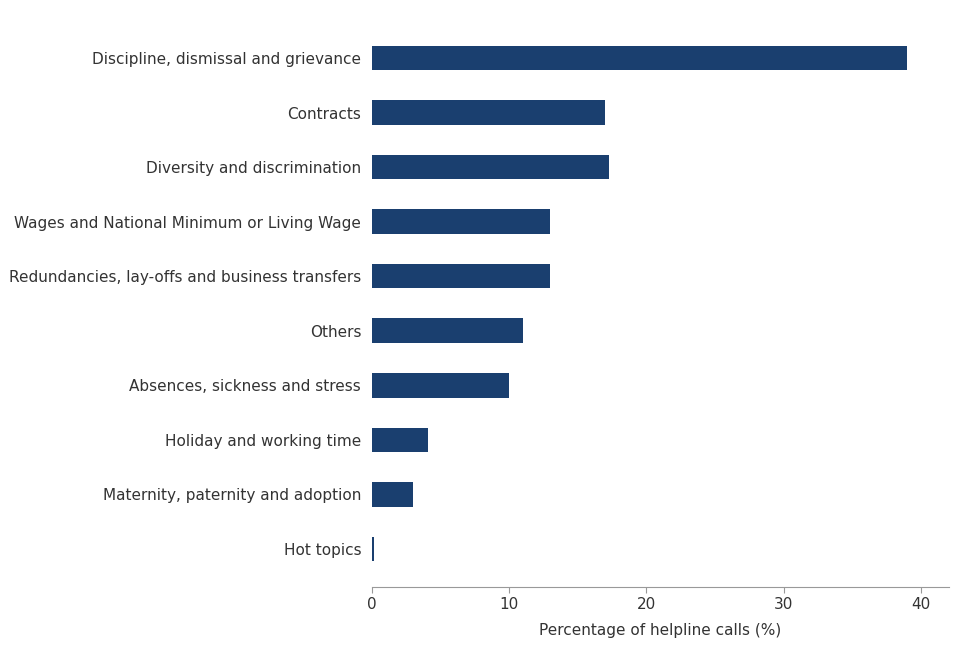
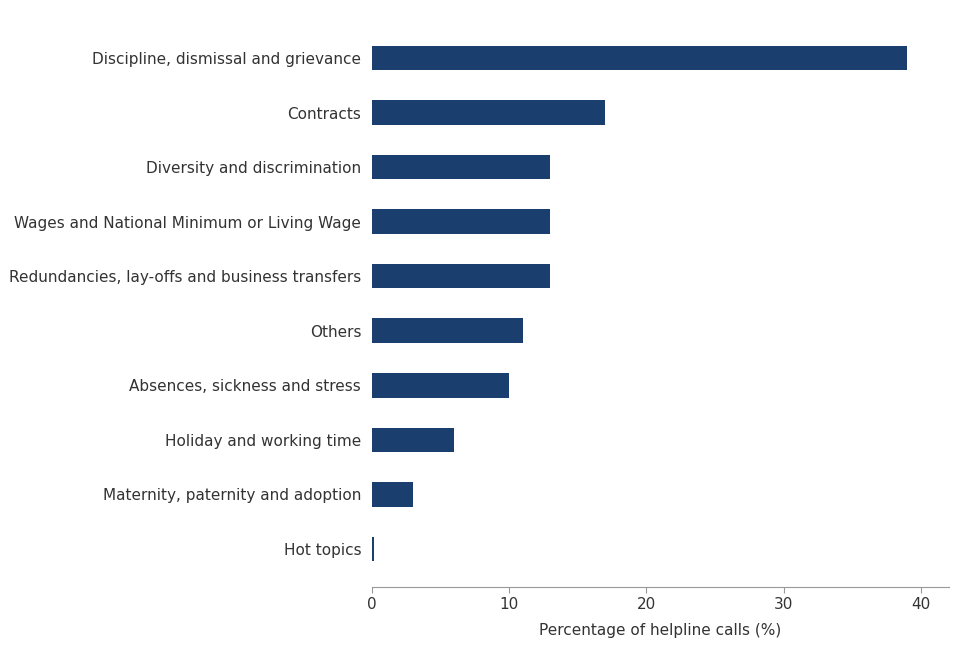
Diversity and discrimination: 17.3 -> 13.0
Holiday and working time: 4.1 -> 6.0
